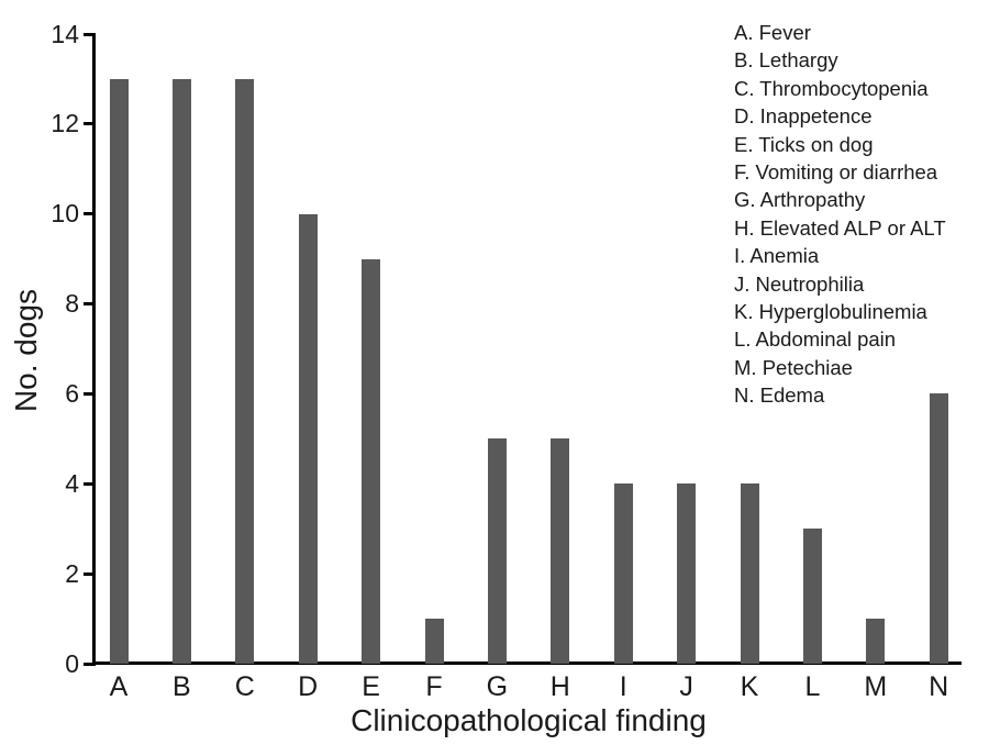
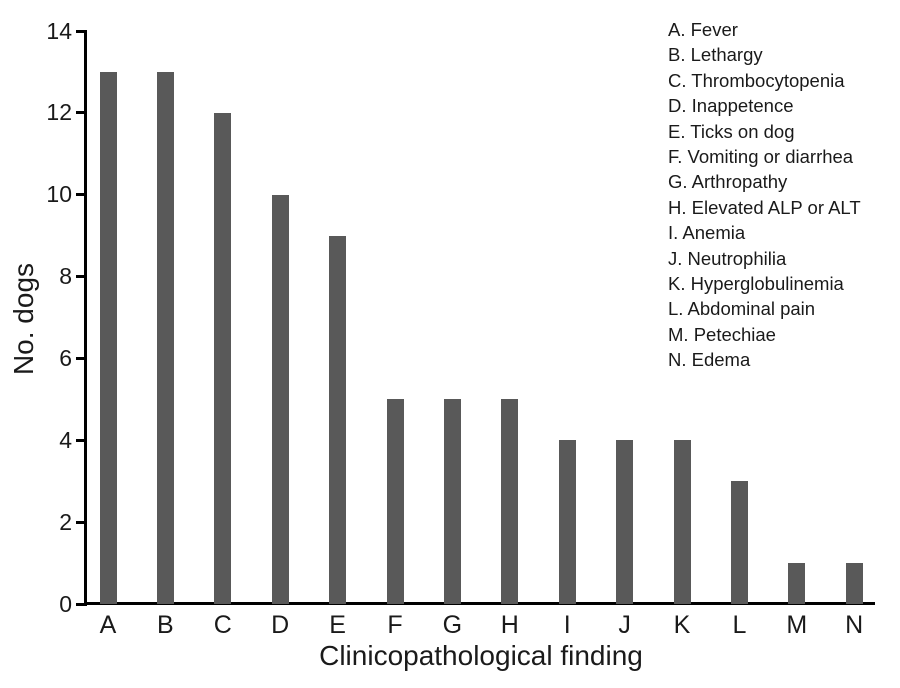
C: 13 -> 12
F: 1 -> 5
N: 6 -> 1
